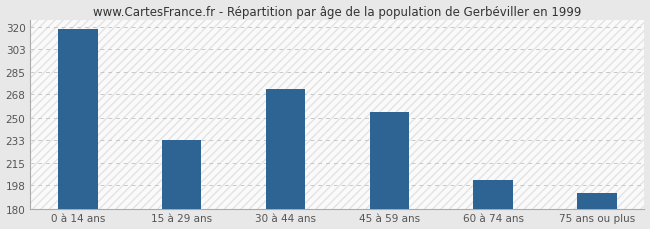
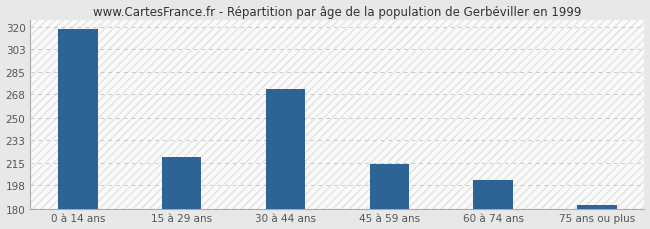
15 à 29 ans: 233 -> 220
45 à 59 ans: 254 -> 214
75 ans ou plus: 192 -> 183
